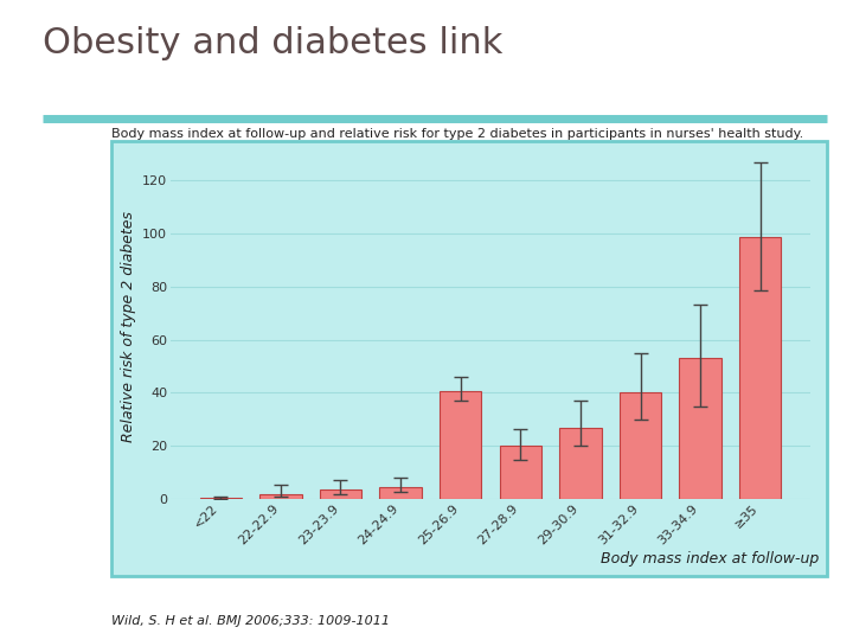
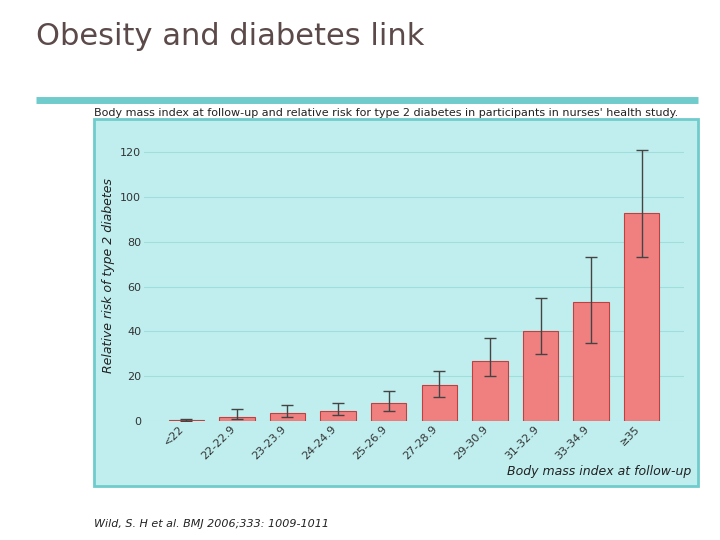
25-26.9: 40.5 -> 8.0
27-28.9: 20.0 -> 16.0
≥35: 98.5 -> 93.0
